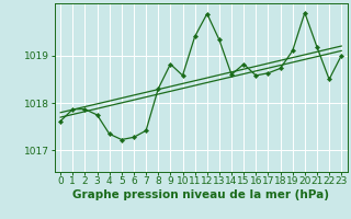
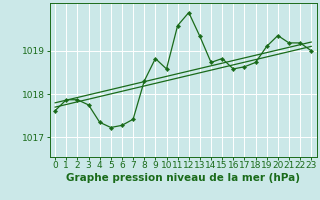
11: 1019.40 -> 1019.58
14: 1018.60 -> 1018.73
20: 1019.90 -> 1019.35
22: 1018.50 -> 1019.18
